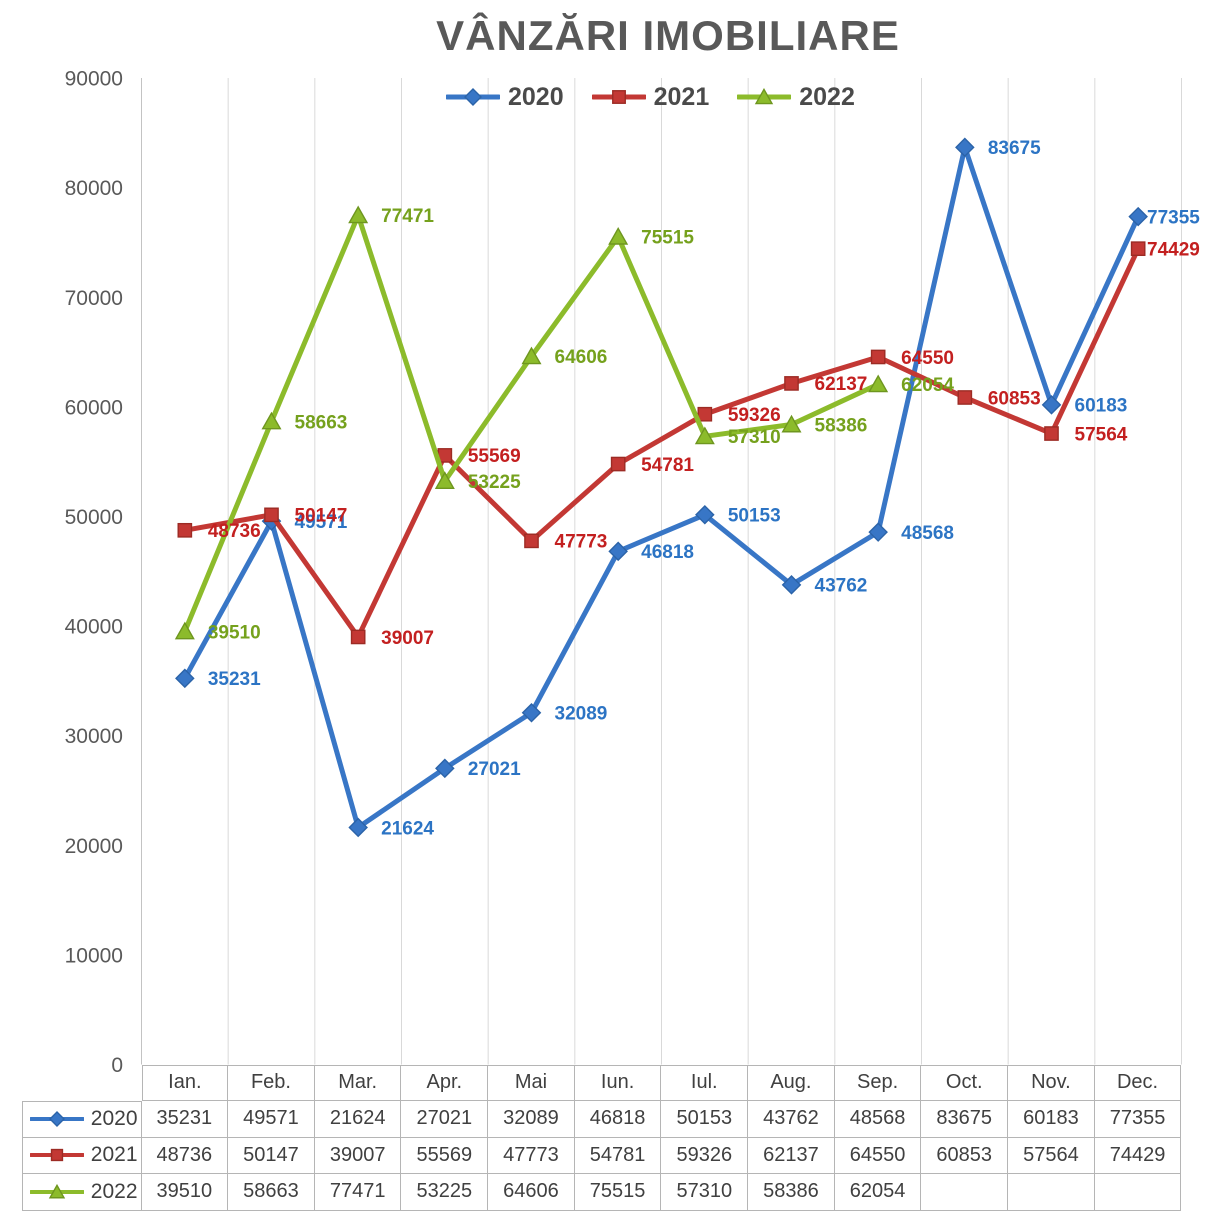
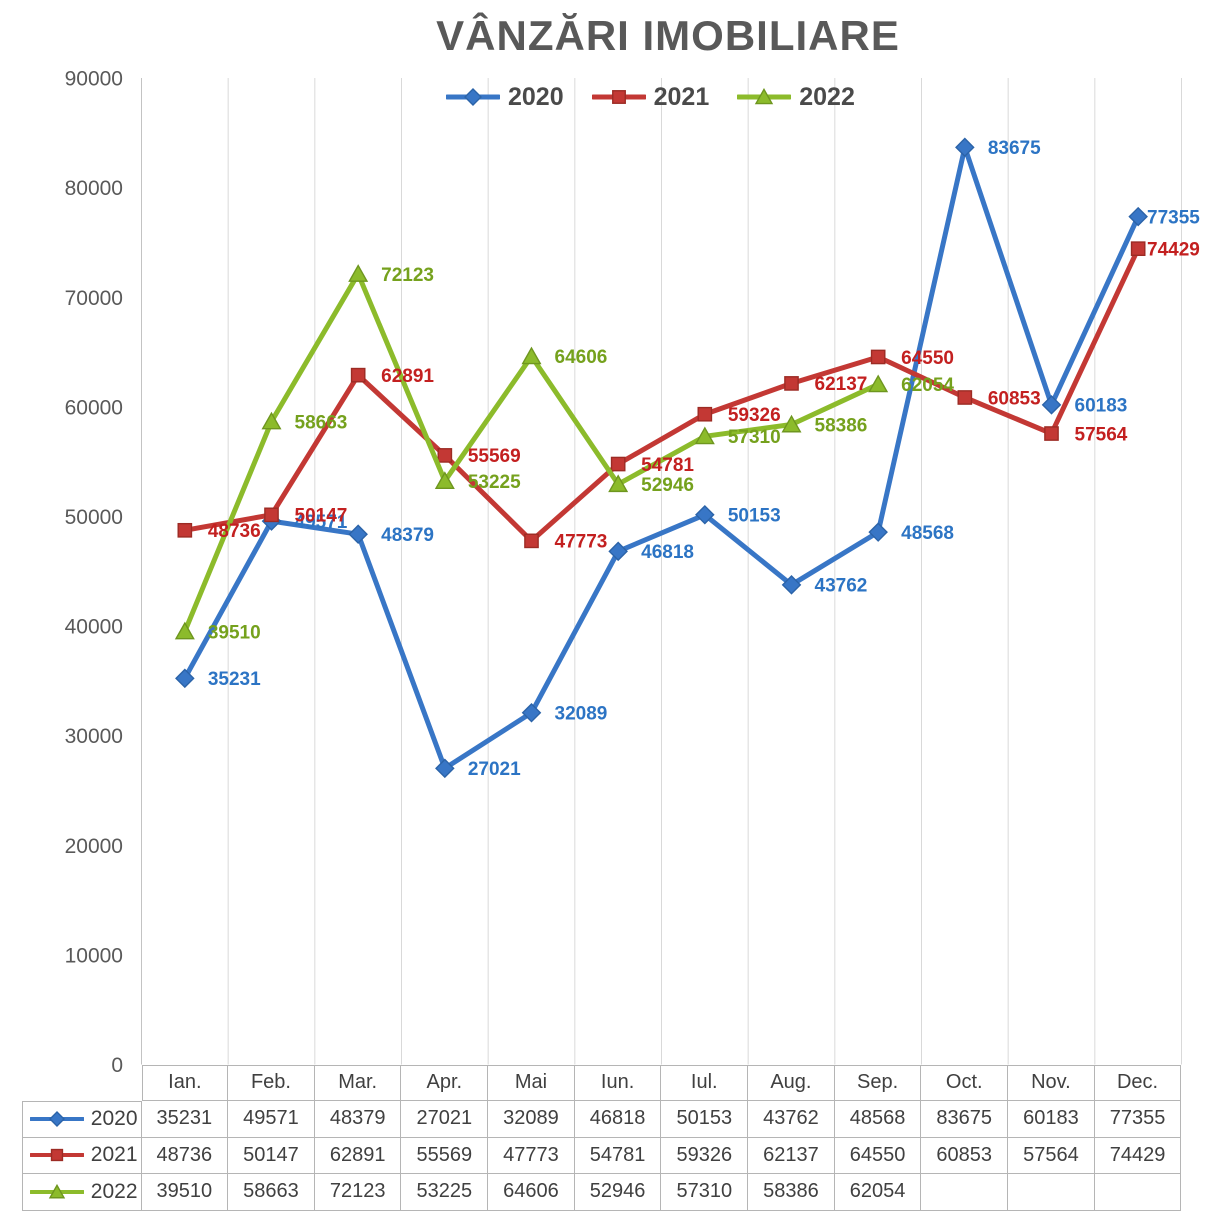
2020/Mar.: 21624 -> 48379
2021/Mar.: 39007 -> 62891
2022/Mar.: 77471 -> 72123
2022/Iun.: 75515 -> 52946
